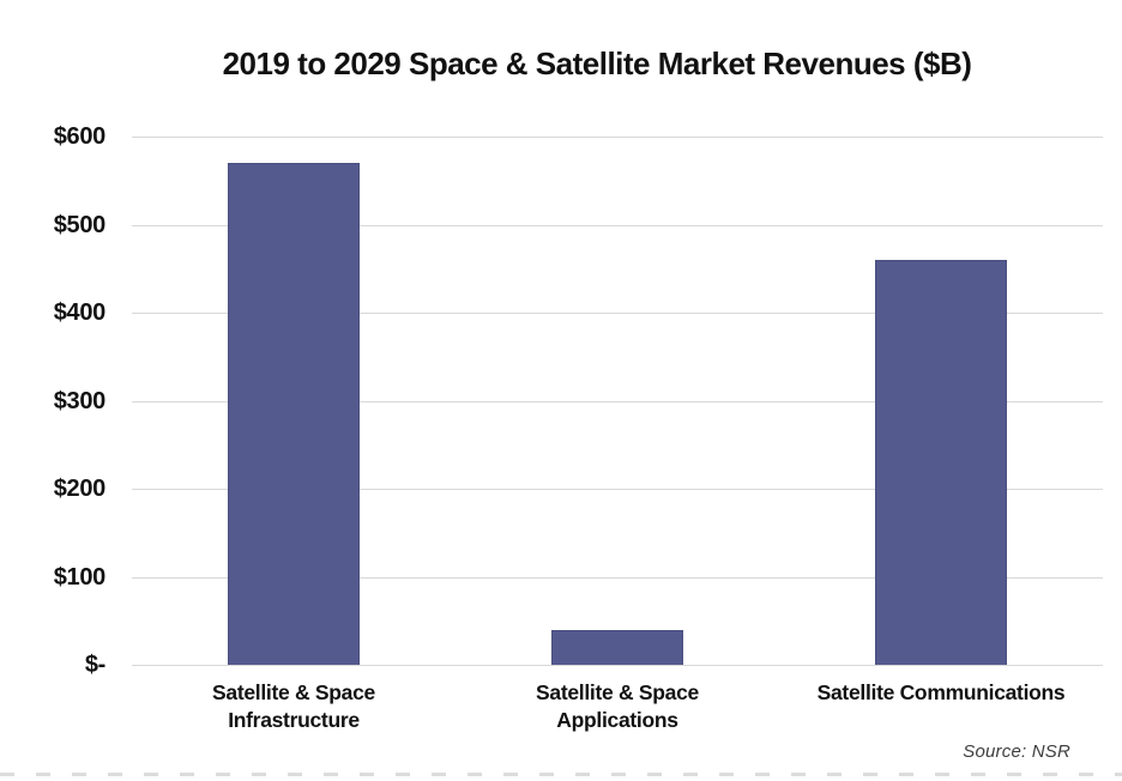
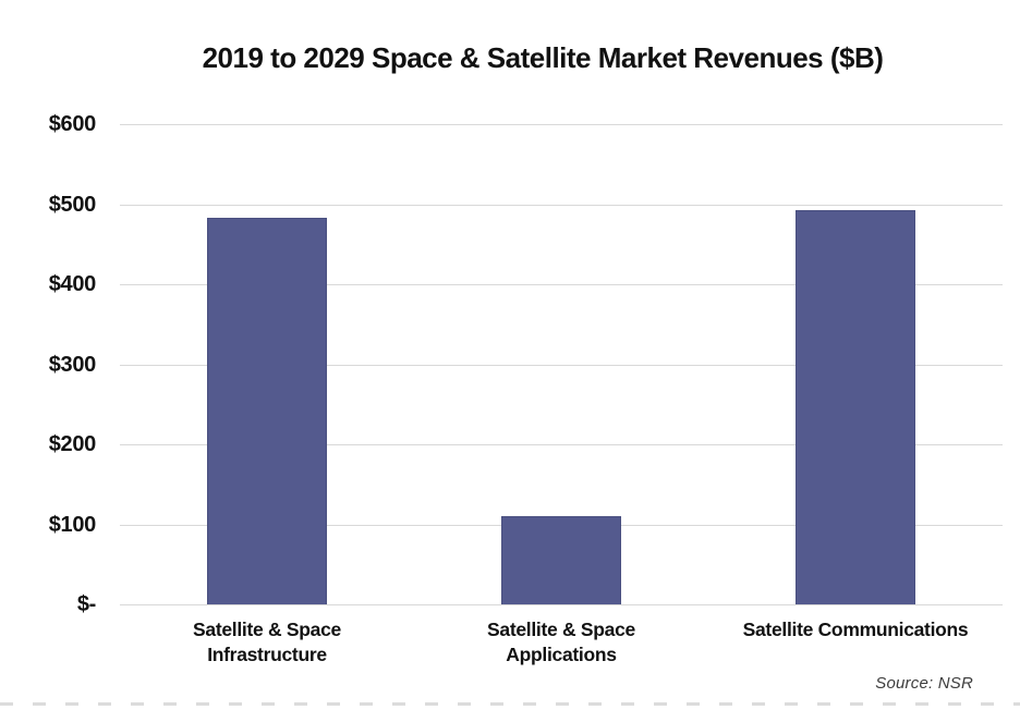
Satellite & Space Infrastructure: $570 -> $480
Satellite & Space Applications: $40 -> $110
Satellite Communications: $460 -> $490
